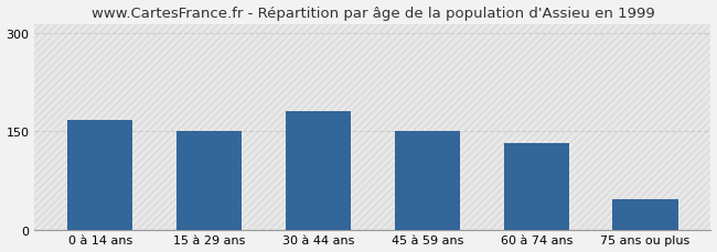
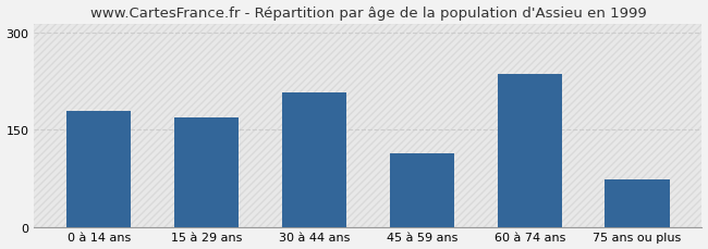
0 à 14 ans: 168 -> 180
15 à 29 ans: 150 -> 170
30 à 44 ans: 181 -> 208
45 à 59 ans: 150 -> 114
60 à 74 ans: 132 -> 236
75 ans ou plus: 46 -> 74
